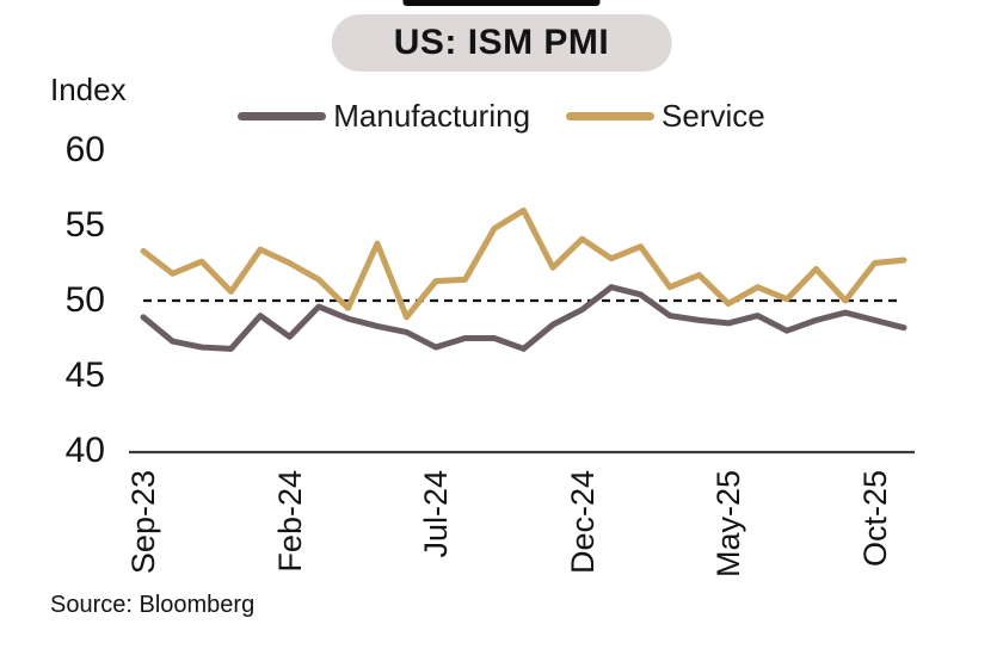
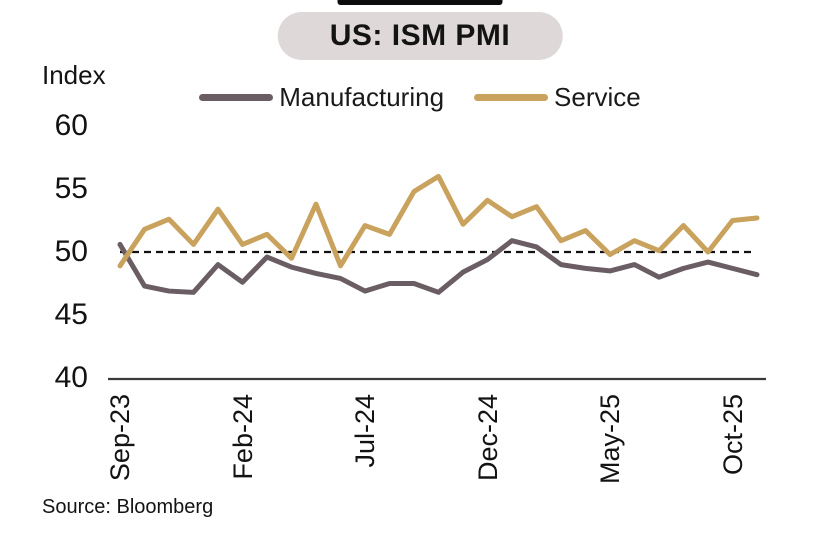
Manufacturing/Sep-23: 48.9 -> 50.6
Service/Sep-23: 53.3 -> 48.9
Service/Feb-24: 52.5 -> 50.6
Service/Jul-24: 51.3 -> 52.1
